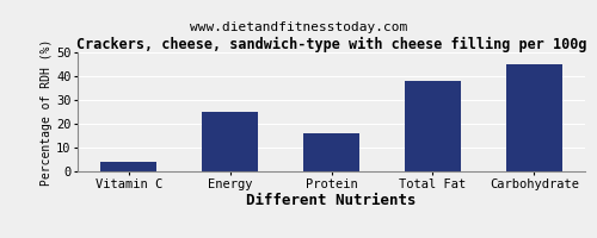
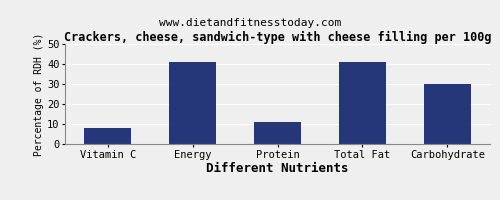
Vitamin C: 4 -> 8
Energy: 25 -> 41
Protein: 16 -> 11
Total Fat: 38 -> 41
Carbohydrate: 45 -> 30
